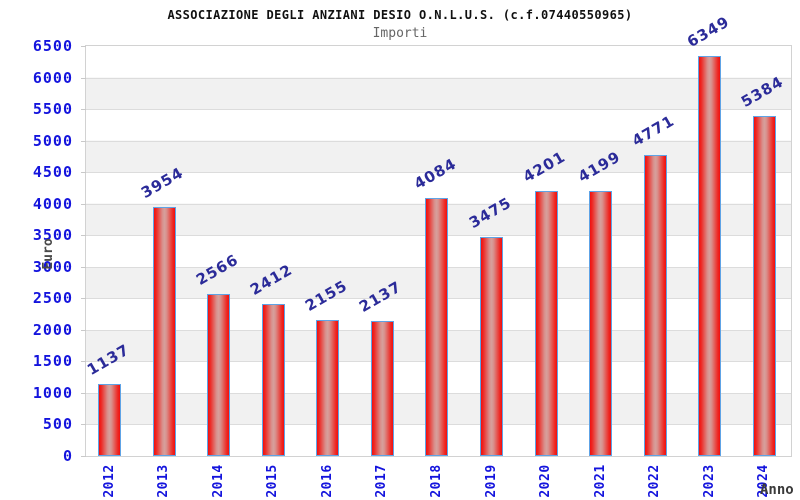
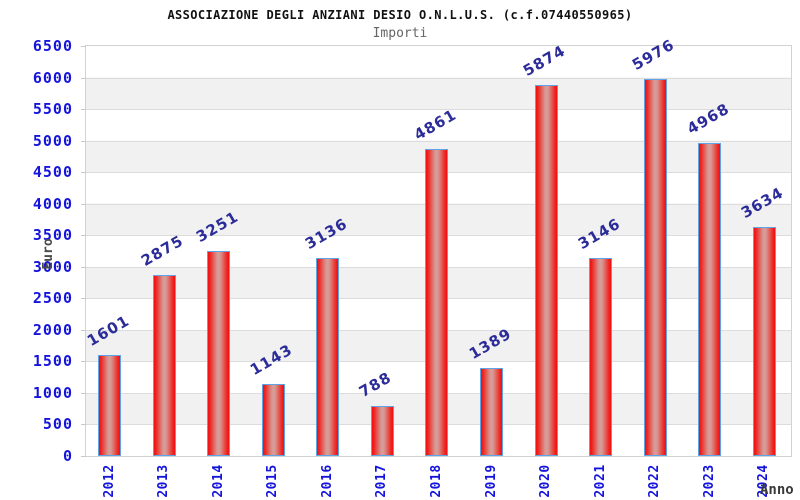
2012: 1137 -> 1601
2013: 3954 -> 2875
2014: 2566 -> 3251
2015: 2412 -> 1143
2016: 2155 -> 3136
2017: 2137 -> 788
2018: 4084 -> 4861
2019: 3475 -> 1389
2020: 4201 -> 5874
2021: 4199 -> 3146
2022: 4771 -> 5976
2023: 6349 -> 4968
2024: 5384 -> 3634
